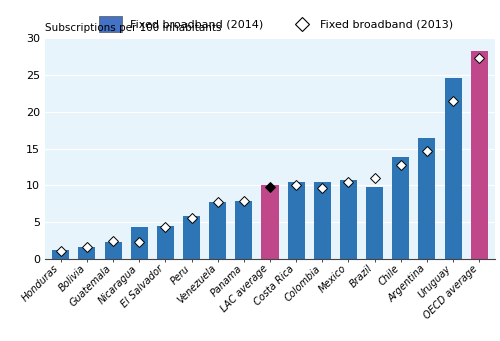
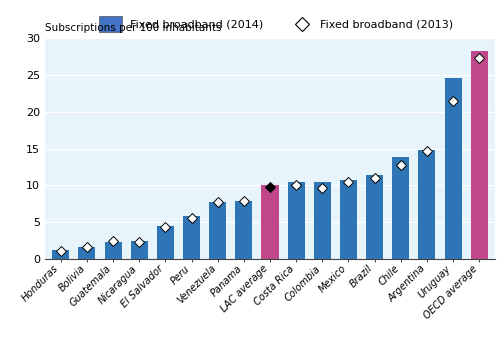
Nicaragua: 4.4 -> 2.5
Brazil: 9.8 -> 11.4
Argentina: 16.4 -> 14.8
